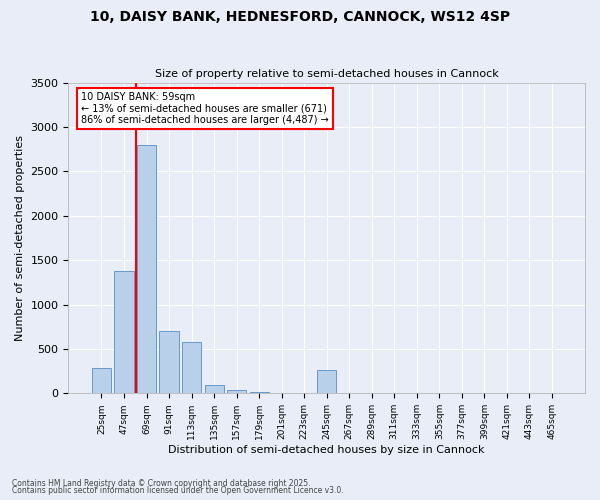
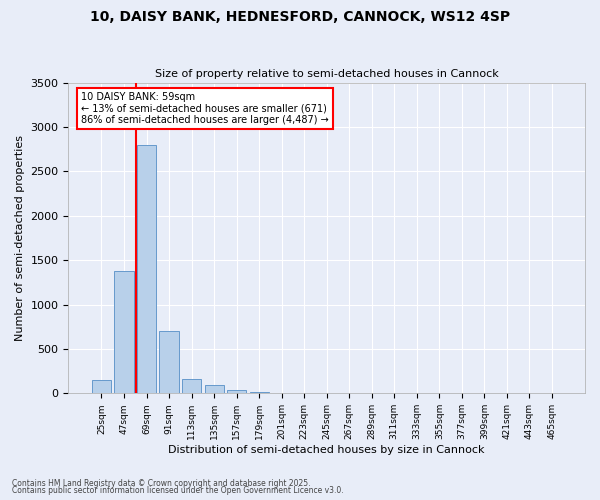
25sqm: 280 -> 150
113sqm: 580 -> 160
245sqm: 260 -> 0
